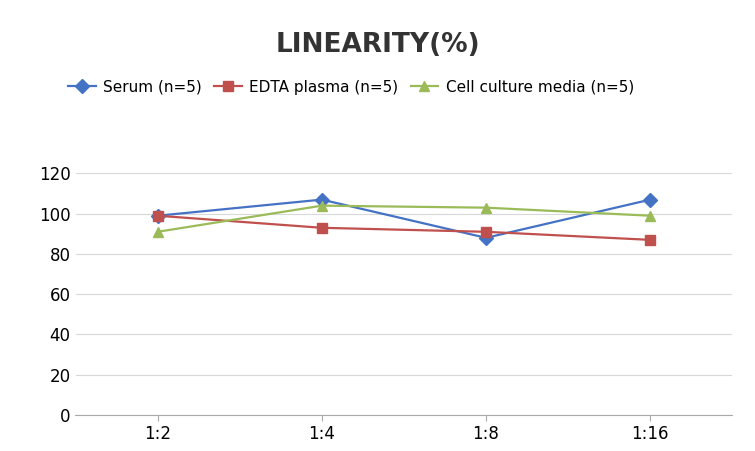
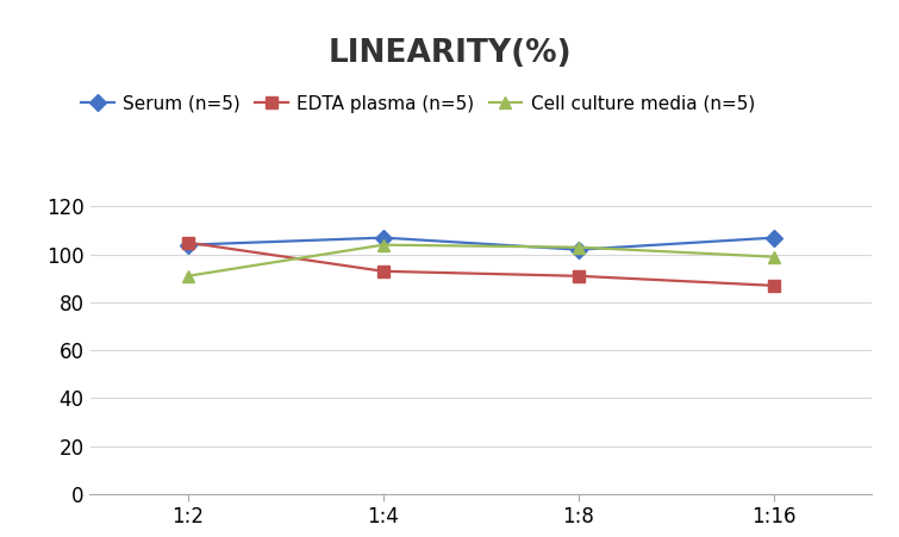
Serum (n=5)/1:2: 99 -> 104
EDTA plasma (n=5)/1:2: 99 -> 105
Serum (n=5)/1:8: 88 -> 102
